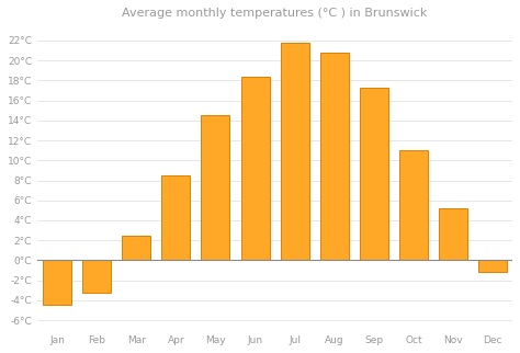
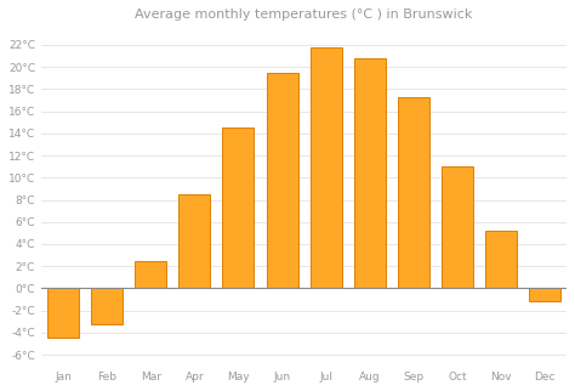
Jun: 18.4°C -> 19.5°C
